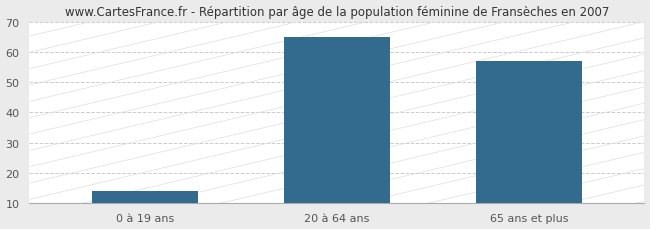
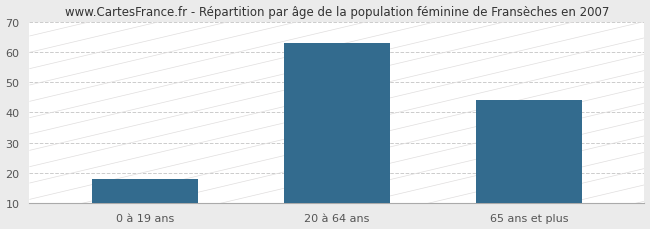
0 à 19 ans: 14 -> 18
20 à 64 ans: 65 -> 63
65 ans et plus: 57 -> 44
